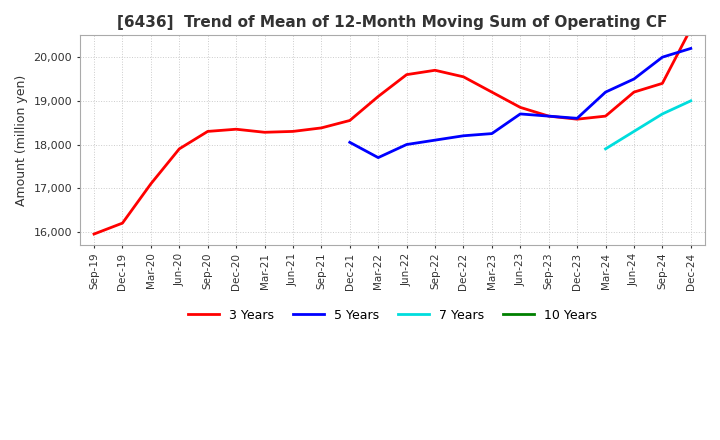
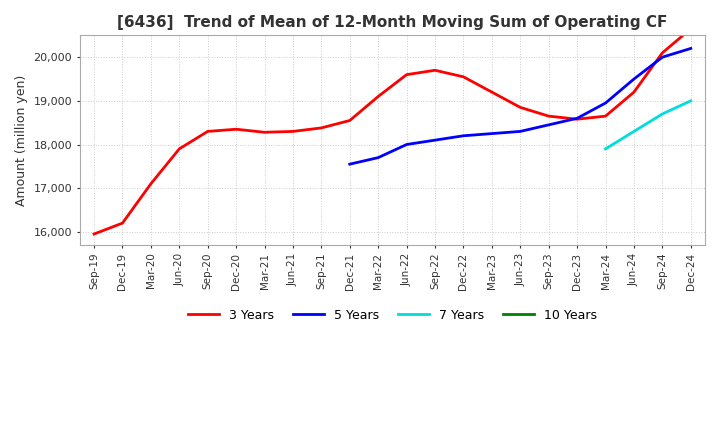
5 Years/Dec-21: 18,050 -> 17,550
5 Years/Jun-23: 18,700 -> 18,300
5 Years/Sep-23: 18,650 -> 18,450
5 Years/Mar-24: 19,200 -> 18,950
3 Years/Sep-24: 19,400 -> 20,100
